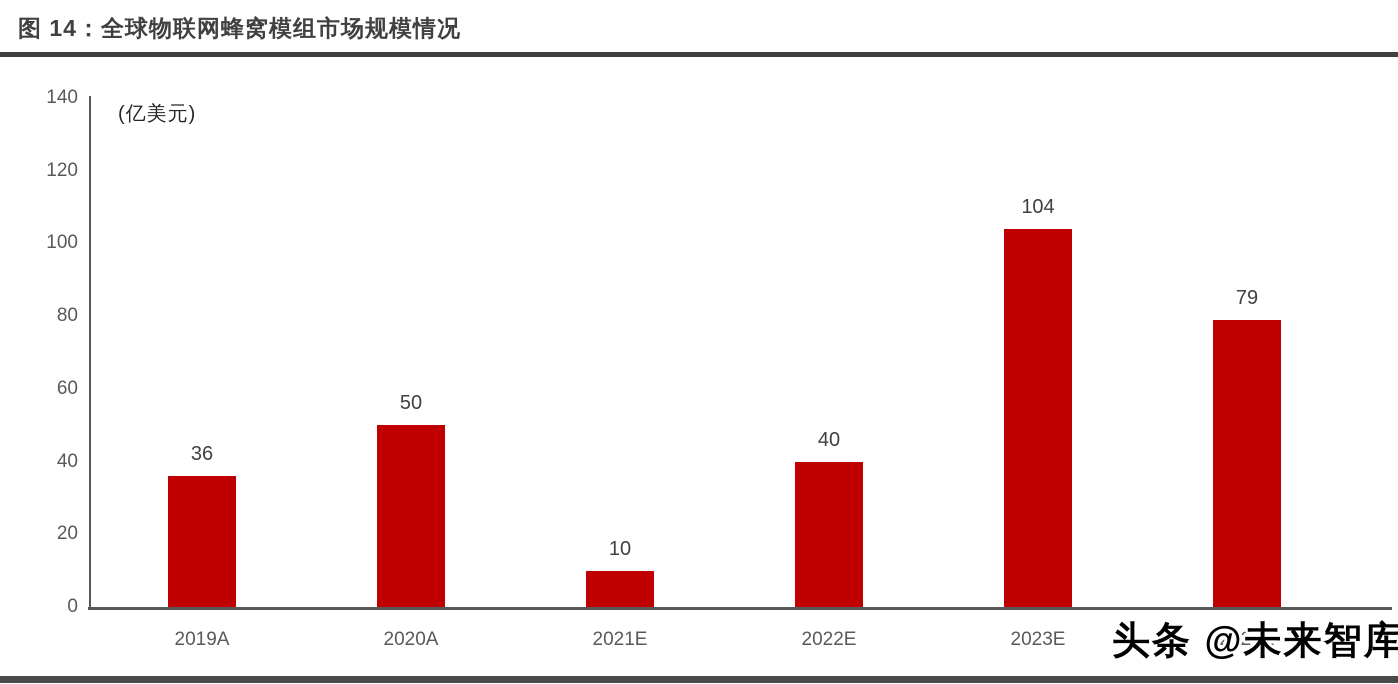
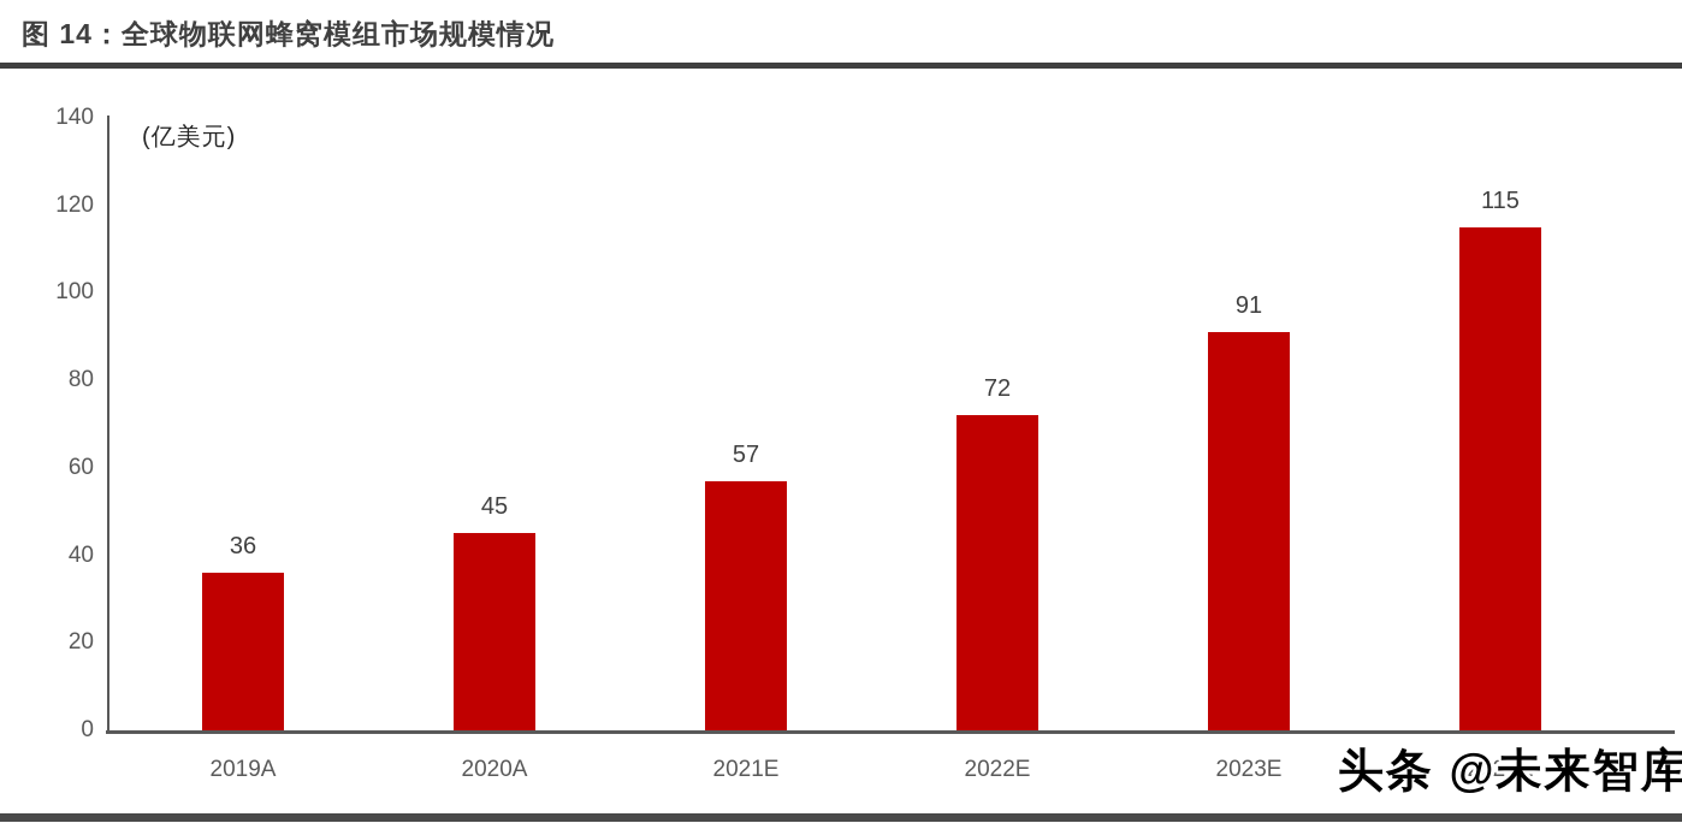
2020A: 50 -> 45
2021E: 10 -> 57
2022E: 40 -> 72
2023E: 104 -> 91
2024E: 79 -> 115
